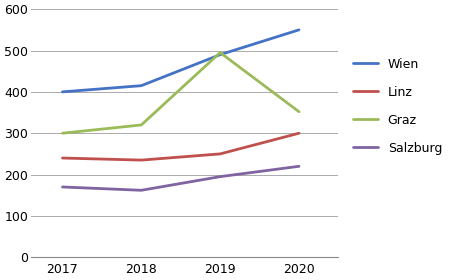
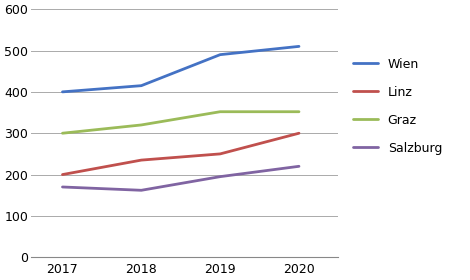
Linz/2017: 240 -> 200
Graz/2019: 495 -> 352
Wien/2020: 550 -> 510
